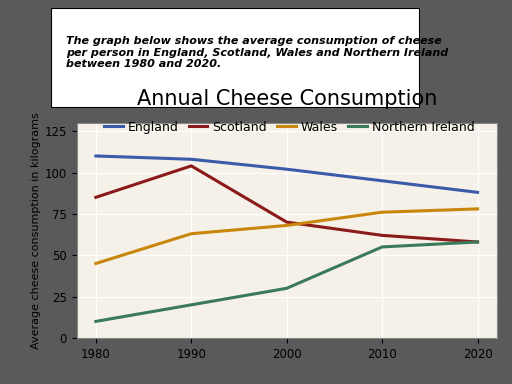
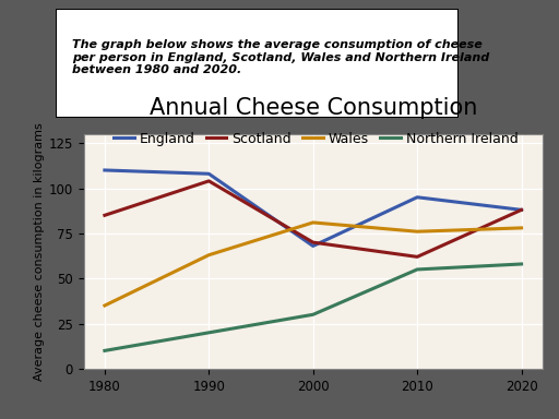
Wales/1980: 45 -> 35
England/2000: 102 -> 68
Wales/2000: 68 -> 81
Scotland/2020: 58 -> 88
